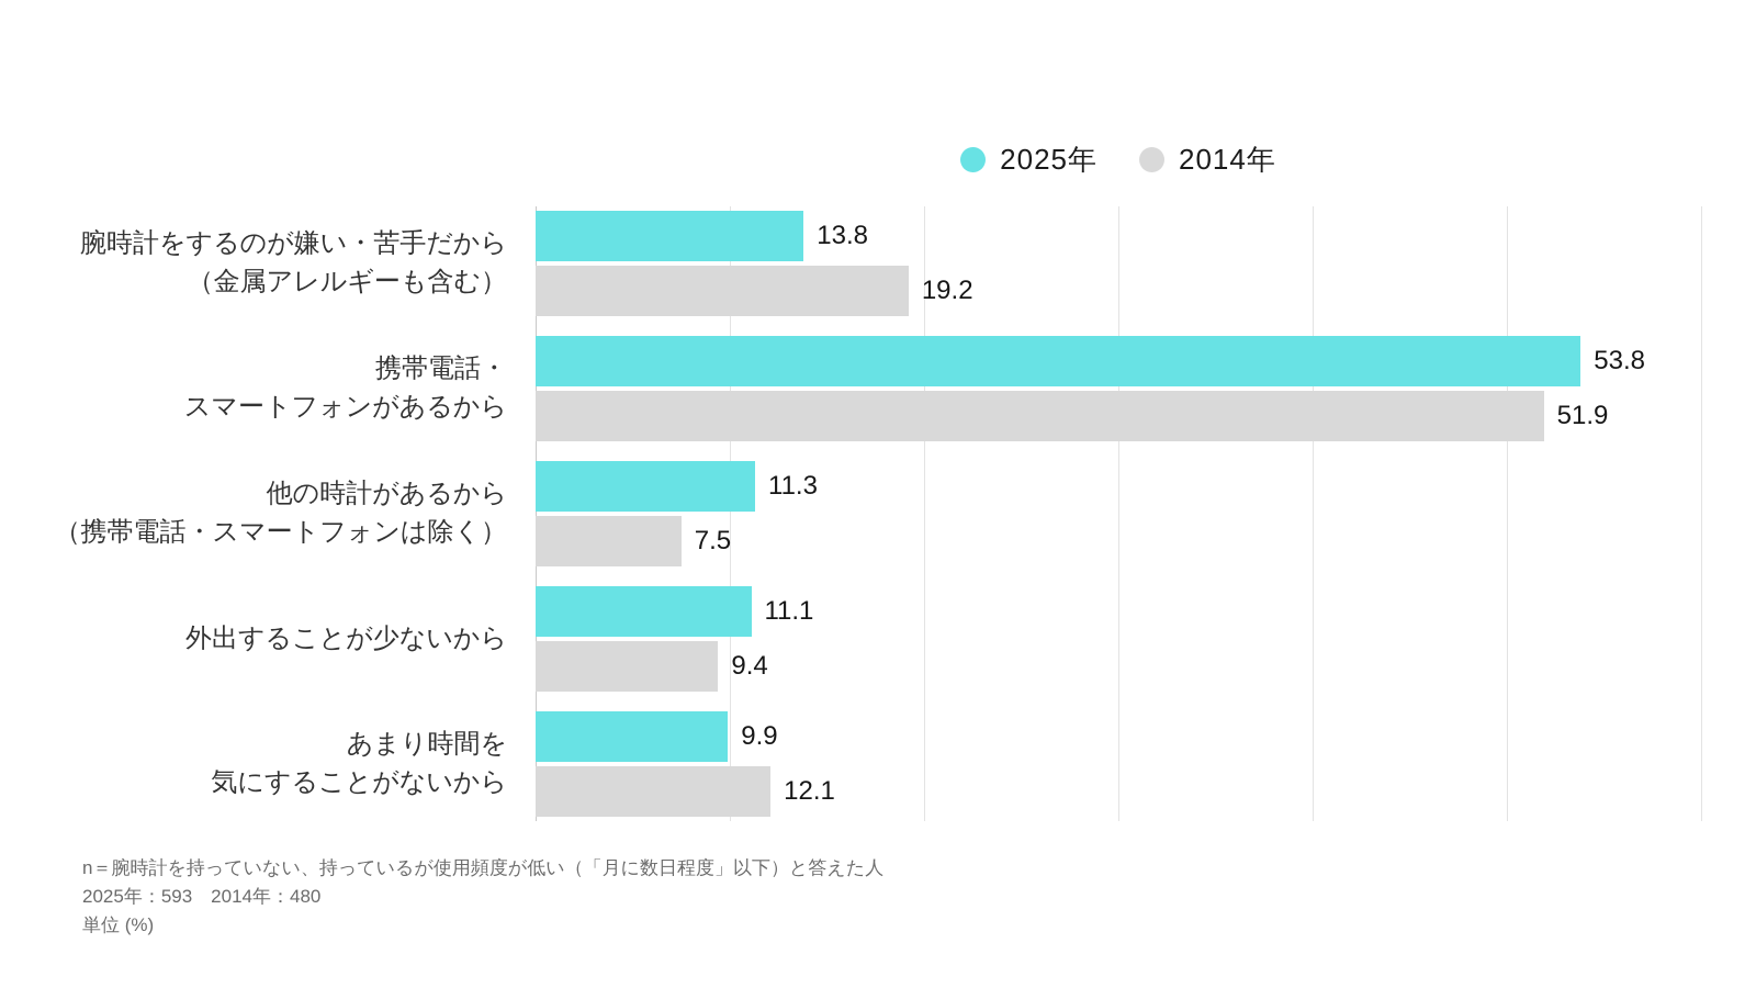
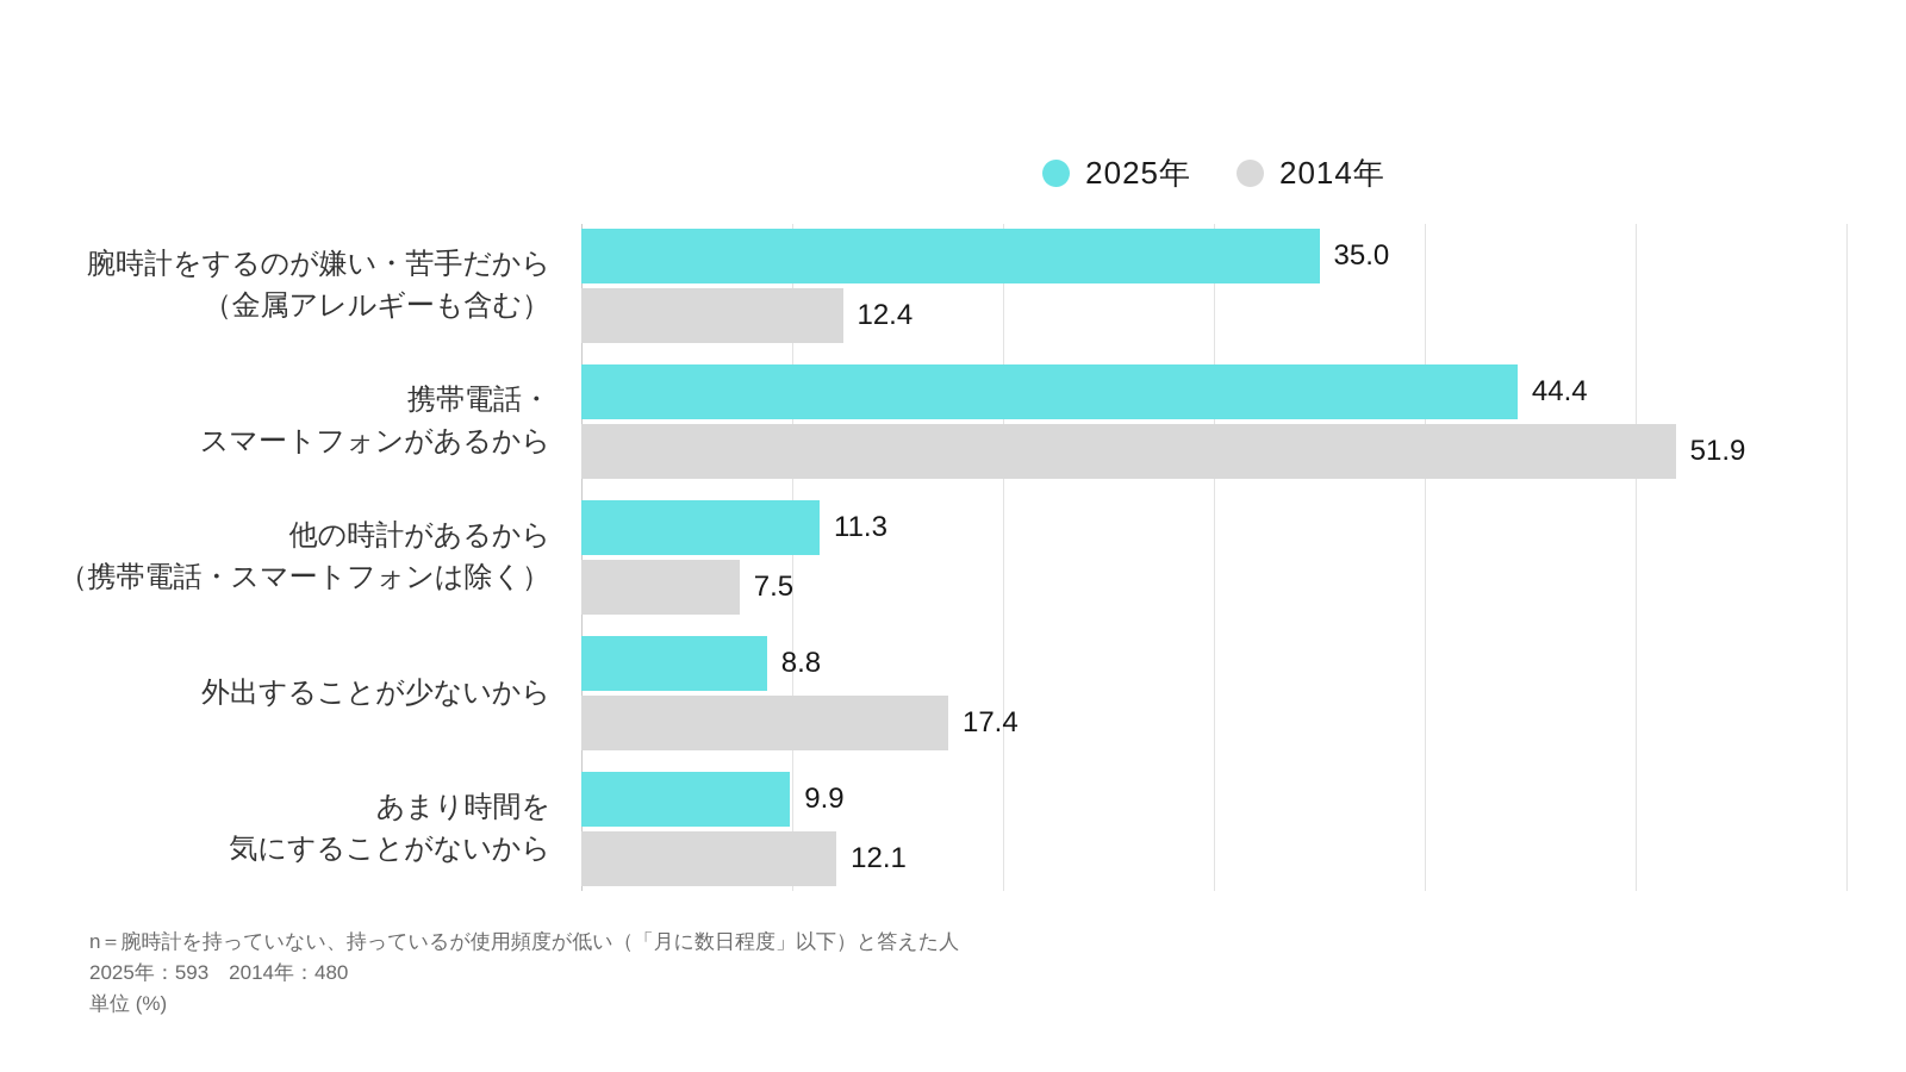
2025年/腕時計をするのが嫌い・苦手だから （金属アレルギーも含む）: 13.8 -> 35.0
2014年/腕時計をするのが嫌い・苦手だから （金属アレルギーも含む）: 19.2 -> 12.4
2025年/携帯電話・ スマートフォンがあるから: 53.8 -> 44.4
2025年/外出することが少ないから: 11.1 -> 8.8
2014年/外出することが少ないから: 9.4 -> 17.4
